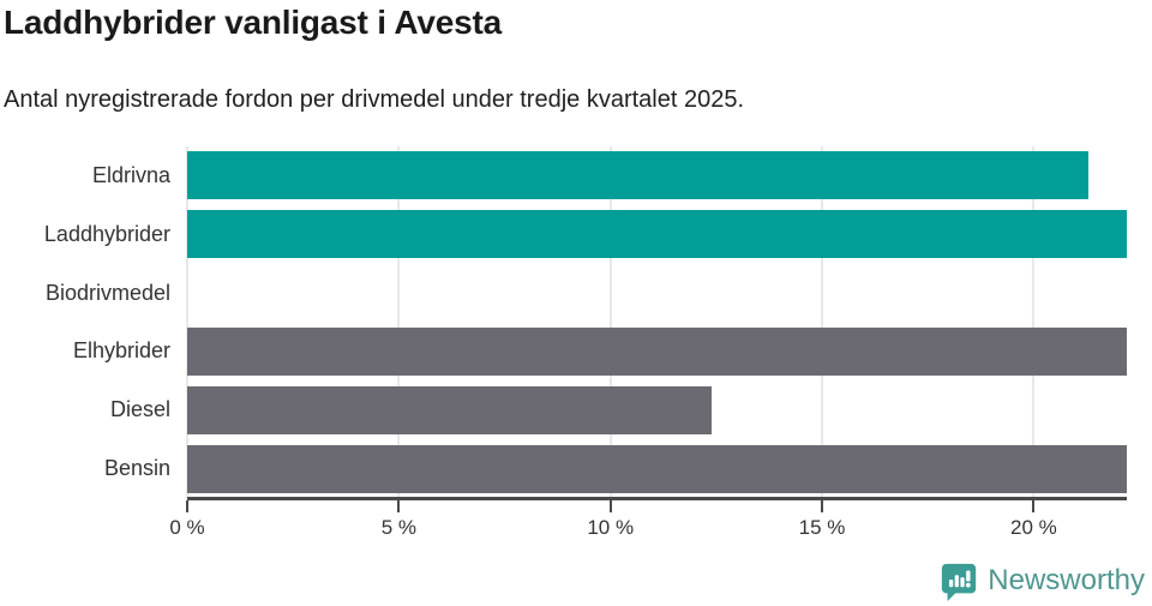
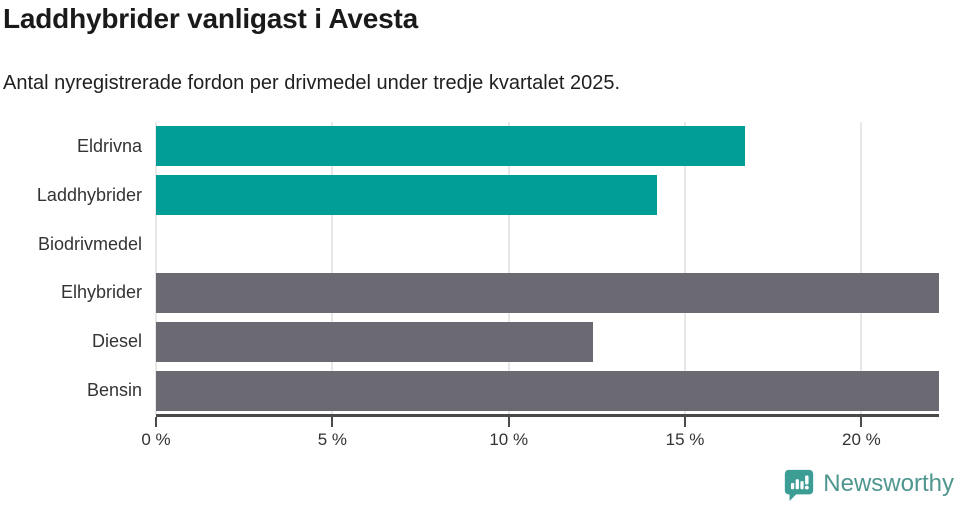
Eldrivna: 21.3% -> 16.7%
Laddhybrider: 22.2% -> 14.2%
